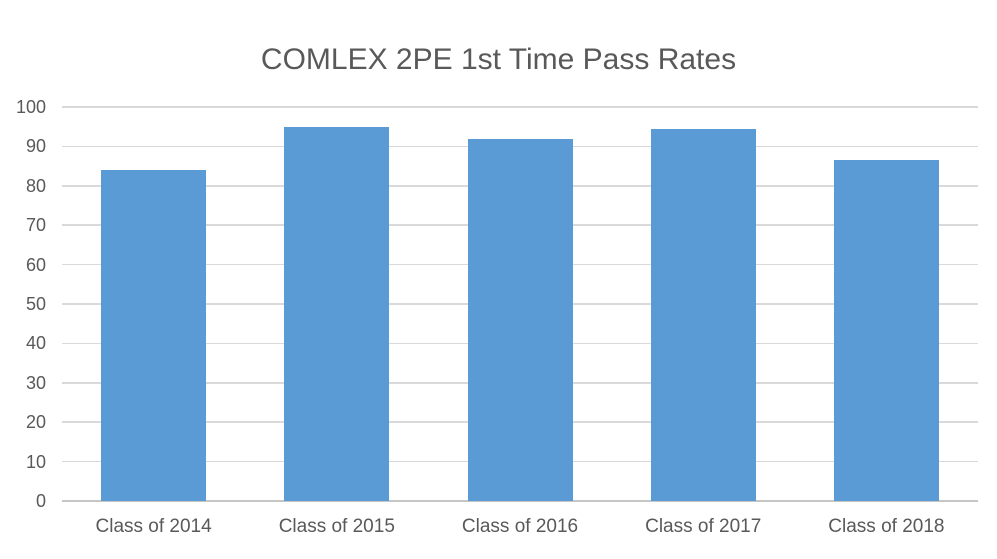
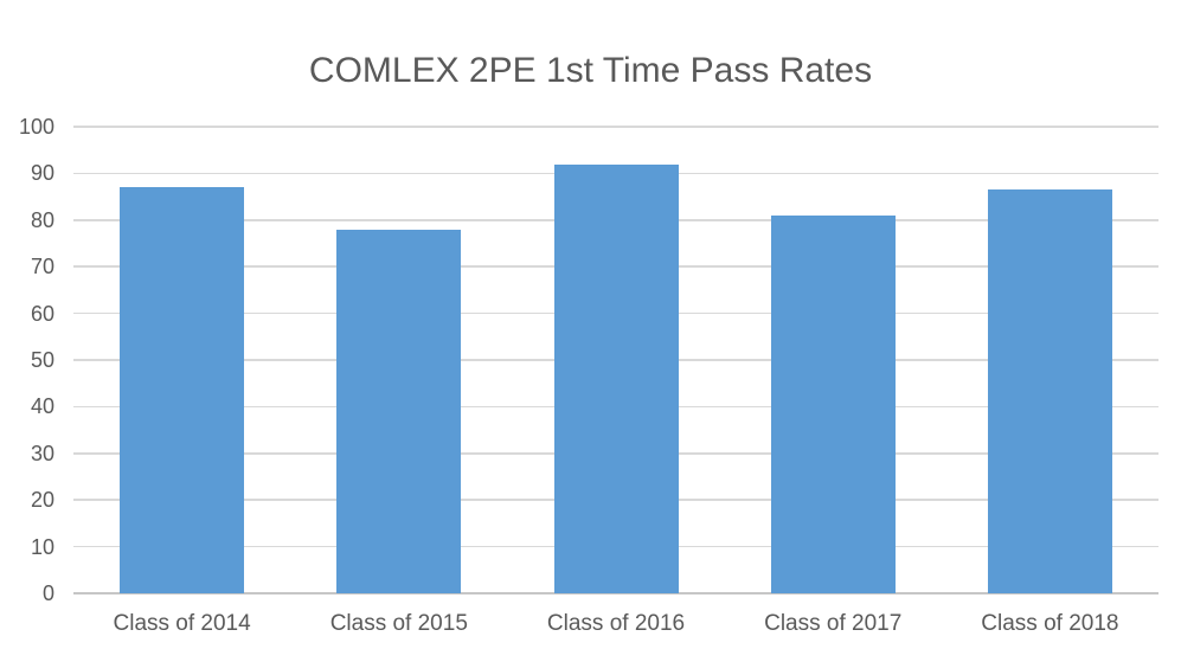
Class of 2014: 84 -> 87
Class of 2015: 95 -> 78
Class of 2017: 94 -> 81
